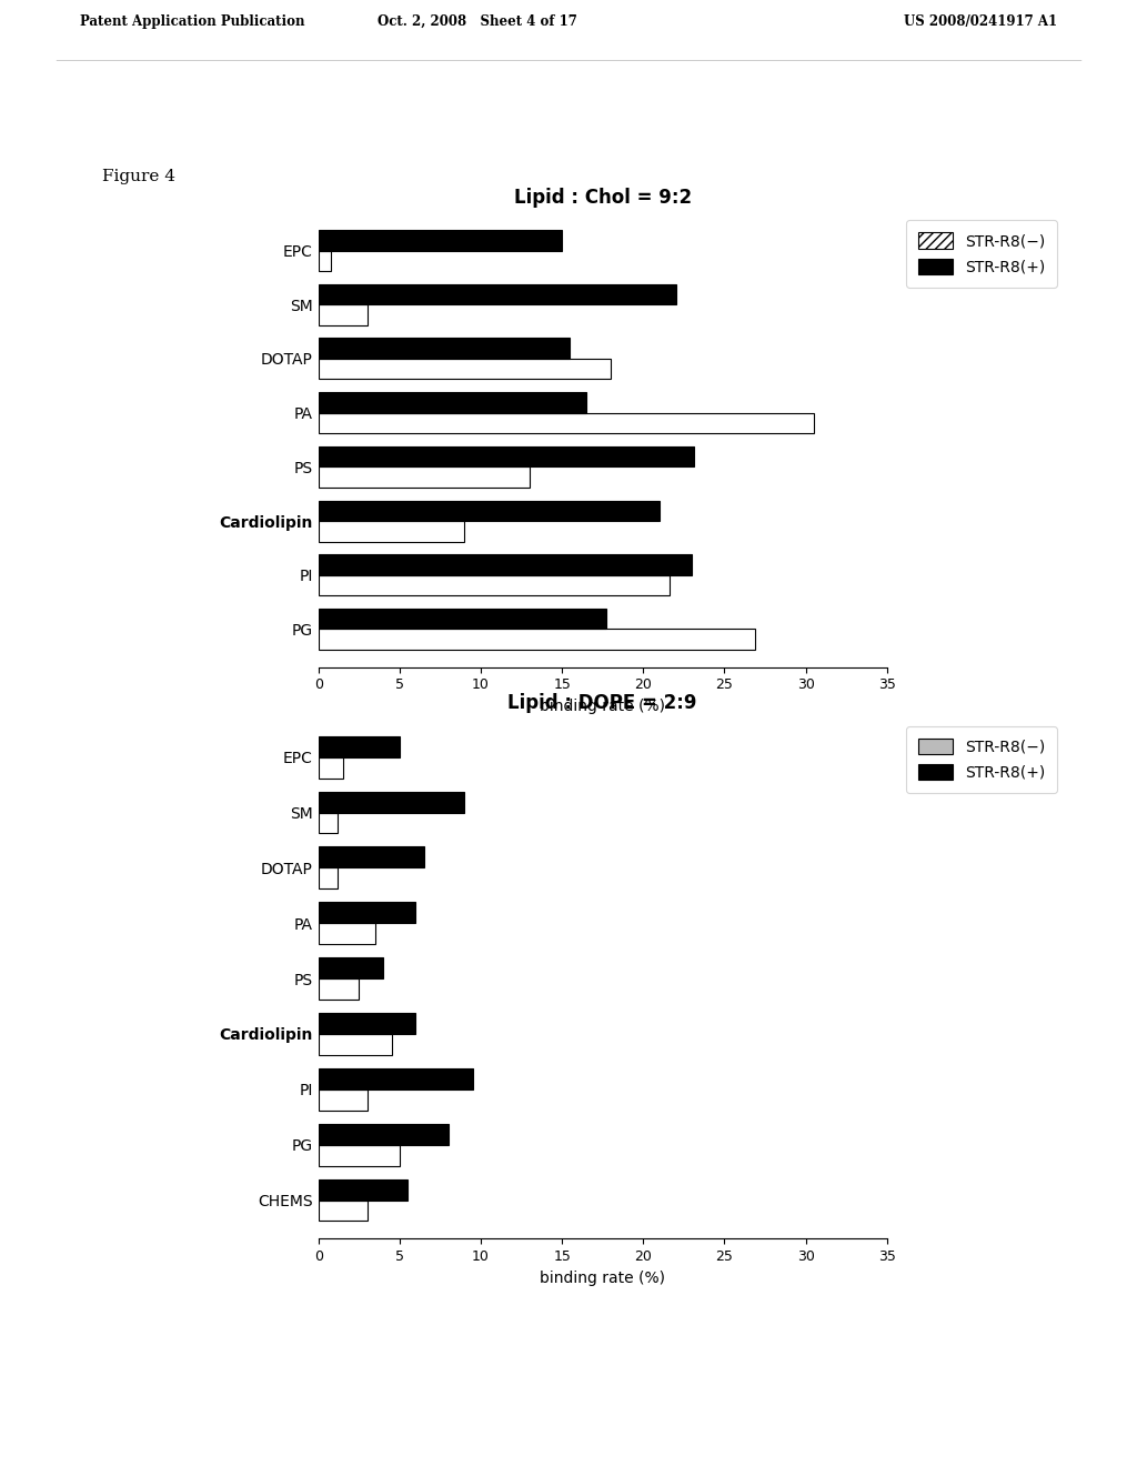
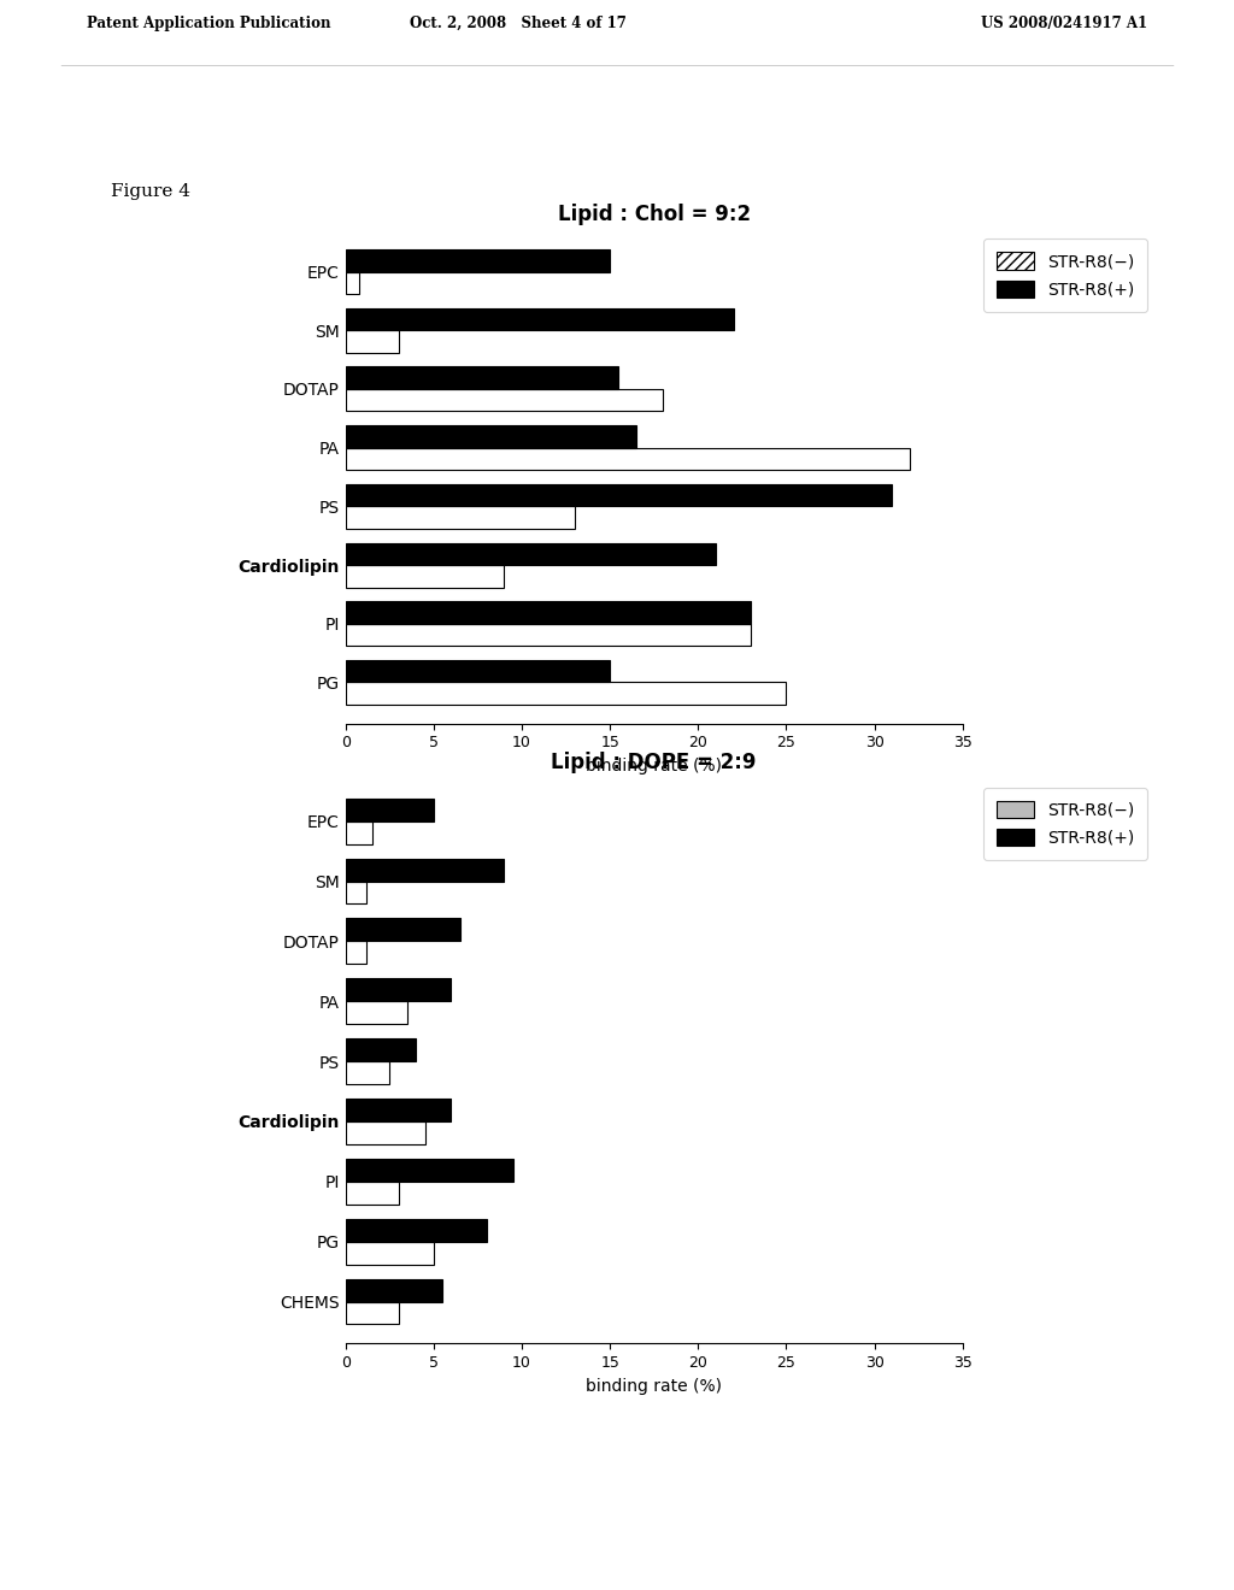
Lipid : Chol = 9:2/STR-R8(−)/PA: 30.5 -> 32.0
Lipid : Chol = 9:2/STR-R8(+)/PS: 23.1 -> 31.0
Lipid : Chol = 9:2/STR-R8(−)/PI: 21.6 -> 23.0
Lipid : Chol = 9:2/STR-R8(+)/PG: 17.7 -> 15.0
Lipid : Chol = 9:2/STR-R8(−)/PG: 26.9 -> 25.0
